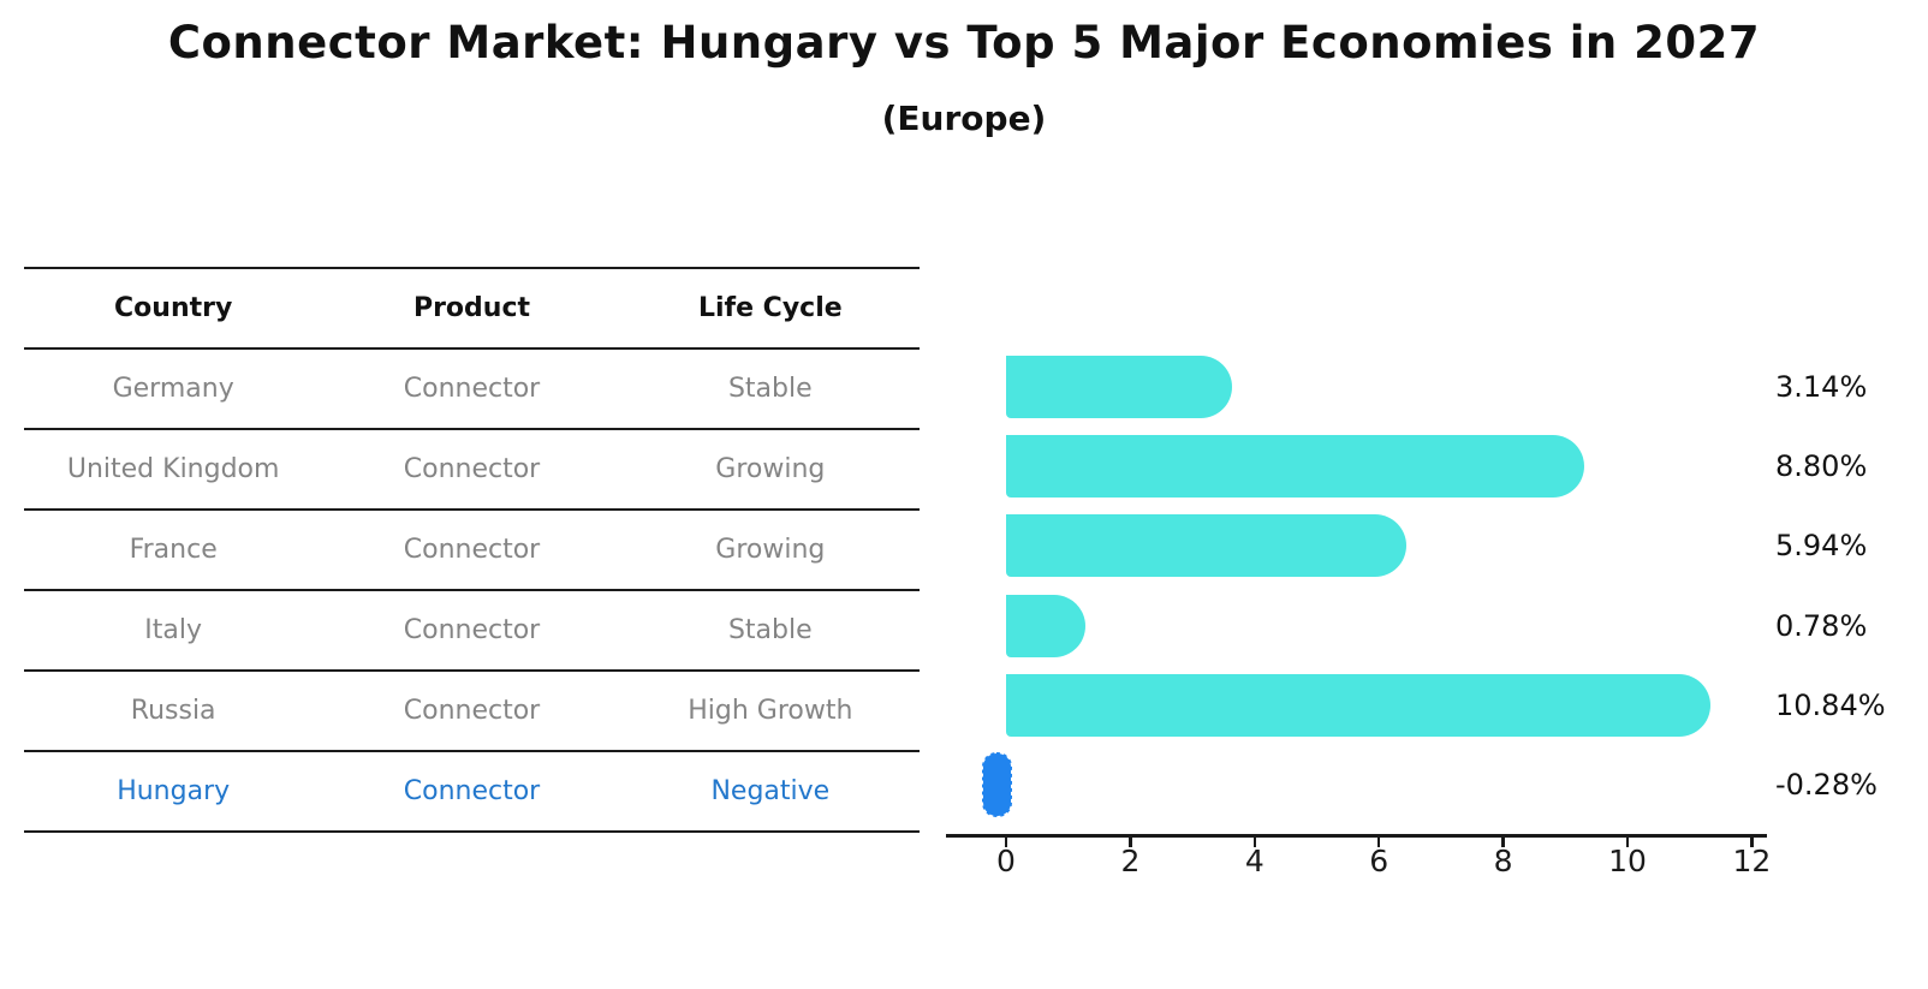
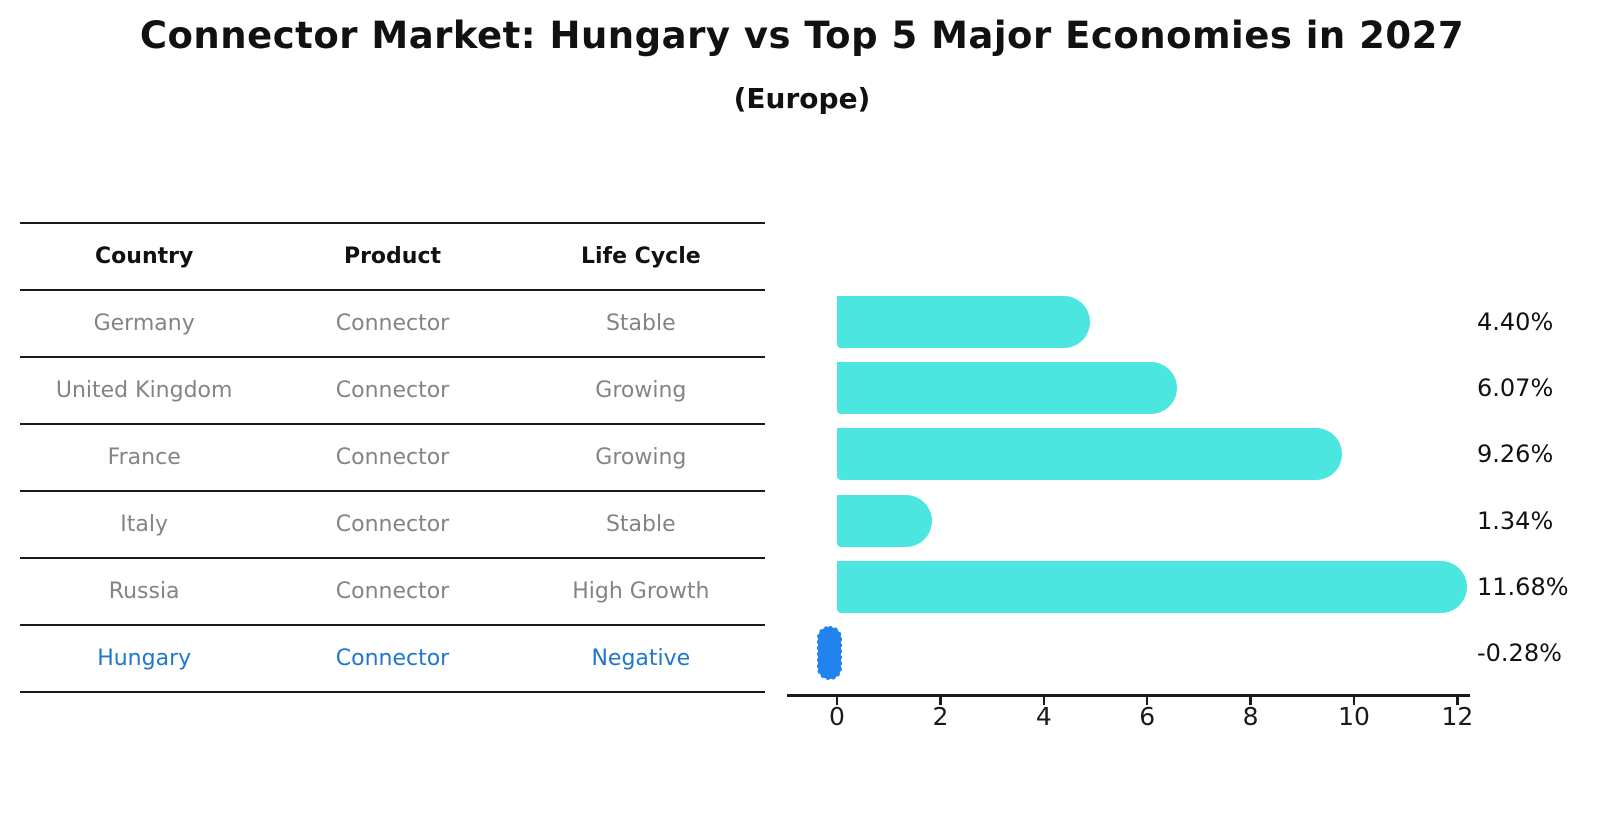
Germany: 3.14% -> 4.40%
United Kingdom: 8.80% -> 6.07%
France: 5.94% -> 9.26%
Italy: 0.78% -> 1.34%
Russia: 10.84% -> 11.68%
